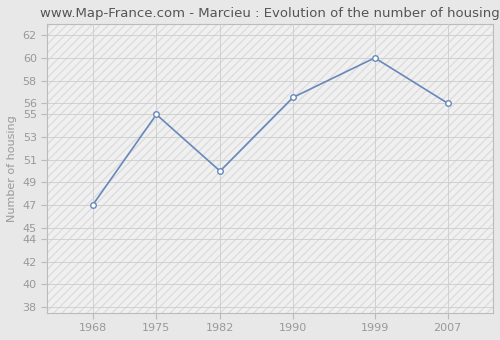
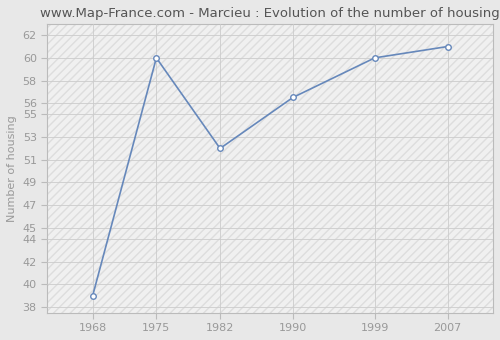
1968: 47.0 -> 39.0
1975: 55.0 -> 60.0
1982: 50.0 -> 52.0
2007: 56.0 -> 61.0
